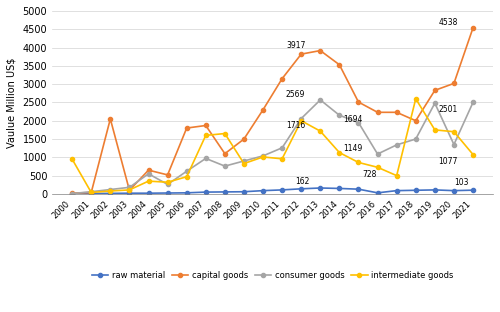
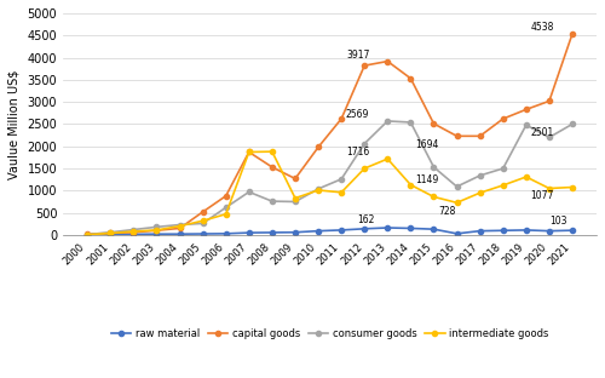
intermediate goods/2000: 950 -> 0
capital goods/2002: 2050 -> 60
capital goods/2004: 650 -> 150
consumer goods/2004: 550 -> 230
intermediate goods/2004: 350 -> 200
capital goods/2006: 1800 -> 880
intermediate goods/2007: 1600 -> 1870
capital goods/2008: 1100 -> 1530
intermediate goods/2008: 1650 -> 1880
capital goods/2009: 1500 -> 1270
consumer goods/2009: 900 -> 750
capital goods/2010: 2300 -> 1980
capital goods/2011: 3150 -> 2620
intermediate goods/2012: 2000 -> 1500
consumer goods/2014: 2150 -> 2540
consumer goods/2015: 1950 -> 1530
intermediate goods/2017: 500 -> 950
capital goods/2018: 2000 -> 2620
intermediate goods/2018: 2600 -> 1120
intermediate goods/2019: 1750 -> 1310
consumer goods/2020: 1350 -> 2200
intermediate goods/2020: 1700 -> 1050
